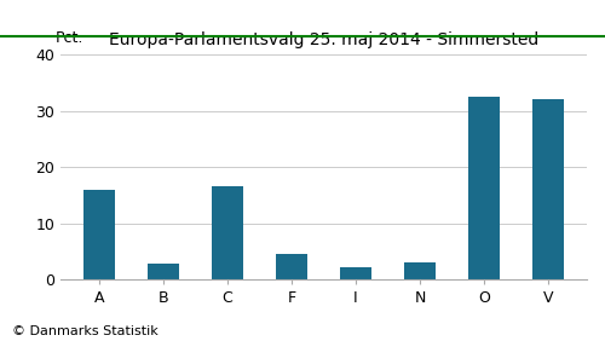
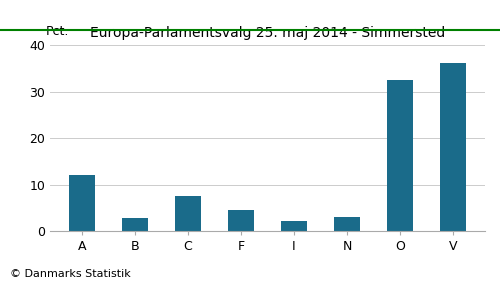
A: 16.0 -> 12.0
C: 16.5 -> 7.5
V: 32.0 -> 36.2
